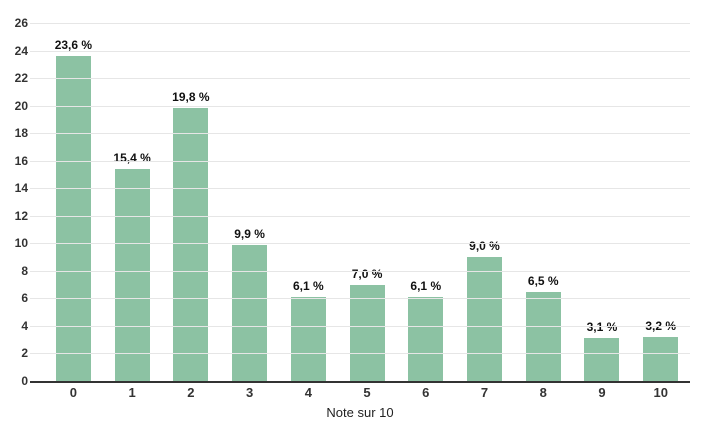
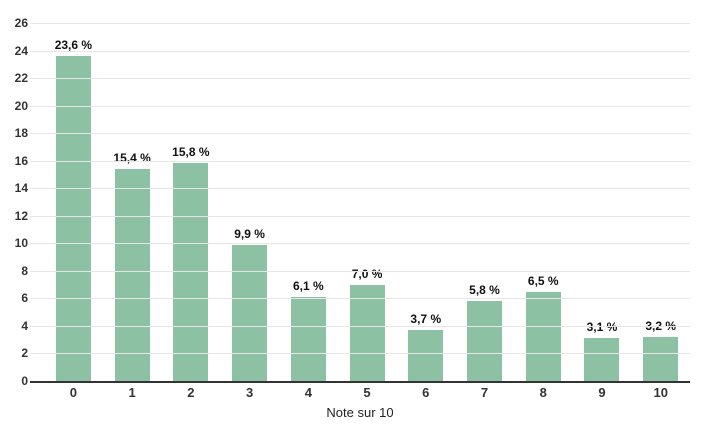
2: 19,8 -> 15,8
6: 6,1 -> 3,7
7: 9,0 -> 5,8
